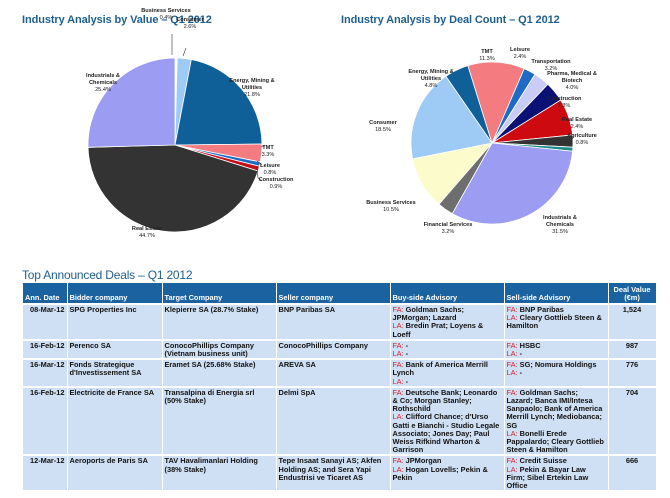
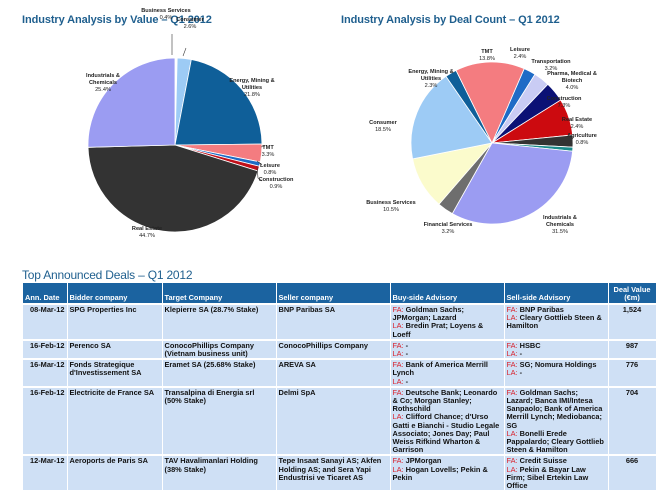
Industry Analysis by Deal Count – Q1 2012/Energy, Mining & Utilities: 4.8% -> 2.3%
Industry Analysis by Deal Count – Q1 2012/TMT: 11.3% -> 13.8%
